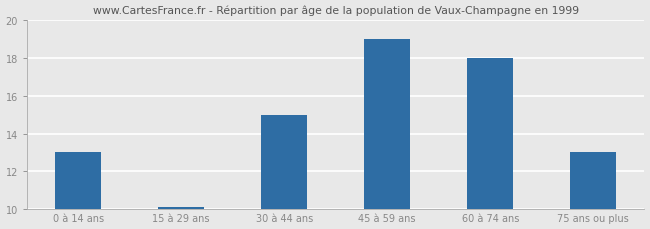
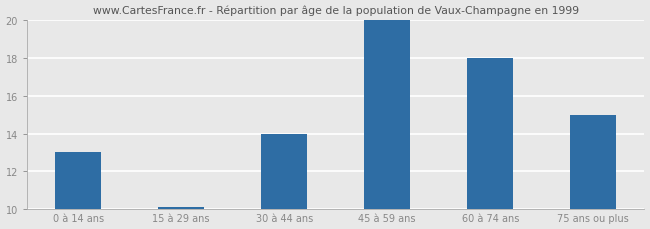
30 à 44 ans: 15.0 -> 14.0
45 à 59 ans: 19.0 -> 20.0
75 ans ou plus: 13.0 -> 15.0
